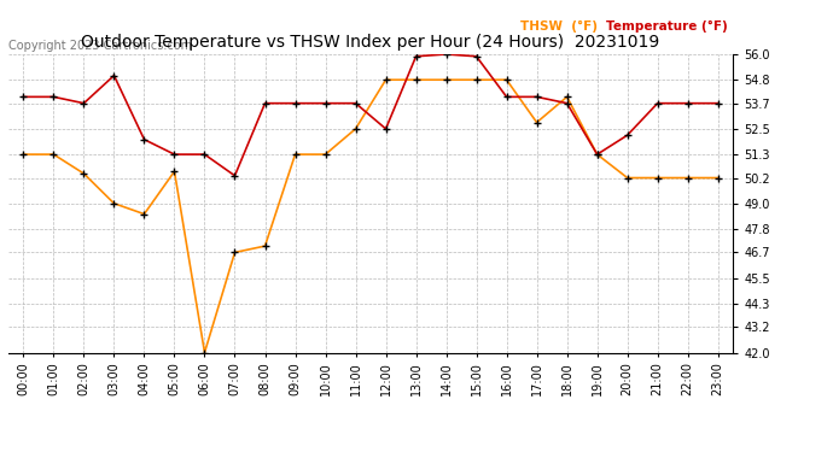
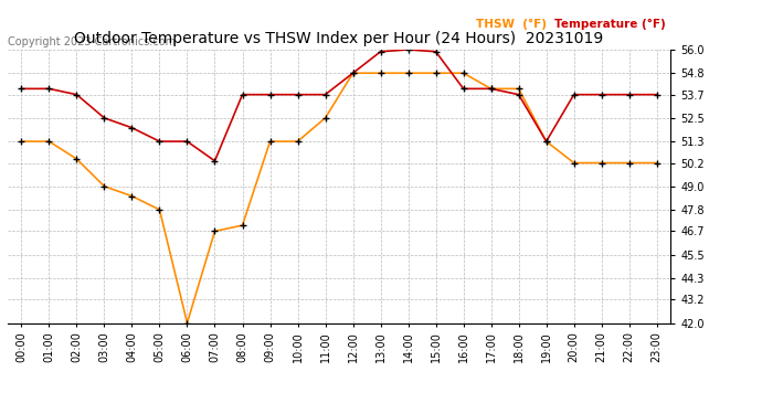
Temperature (°F)/03:00: 55.0 -> 52.5
THSW (°F)/05:00: 50.5 -> 47.8
Temperature (°F)/12:00: 52.5 -> 54.8
THSW (°F)/17:00: 52.8 -> 54.0
Temperature (°F)/20:00: 52.2 -> 53.7
